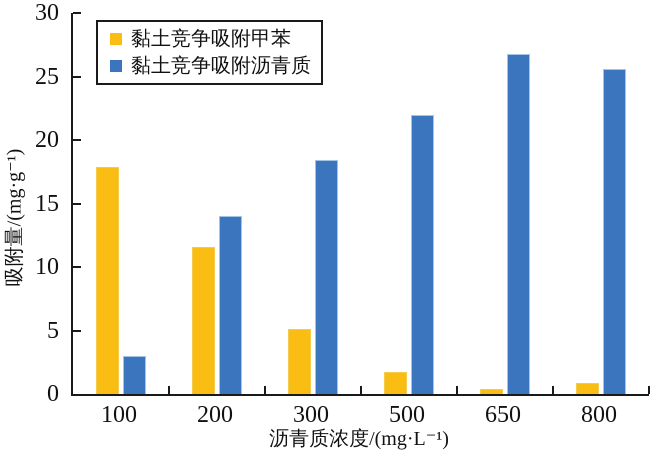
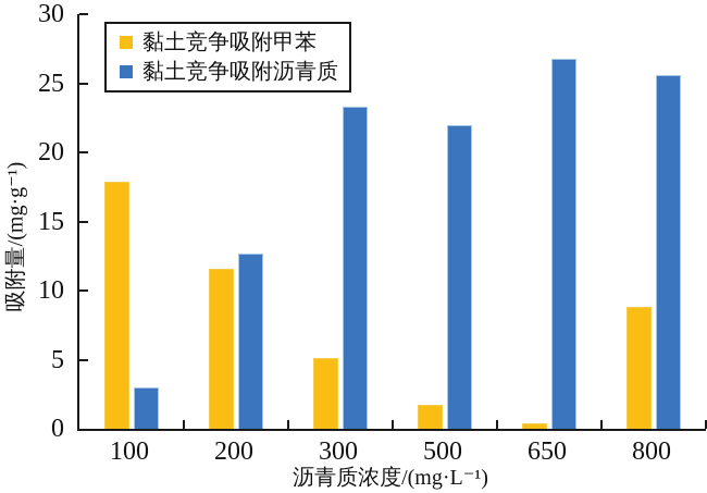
黏土竞争吸附沥青质/200: 14.0 -> 12.7
黏土竞争吸附沥青质/300: 18.4 -> 23.3
黏土竞争吸附甲苯/800: 0.9 -> 8.8
